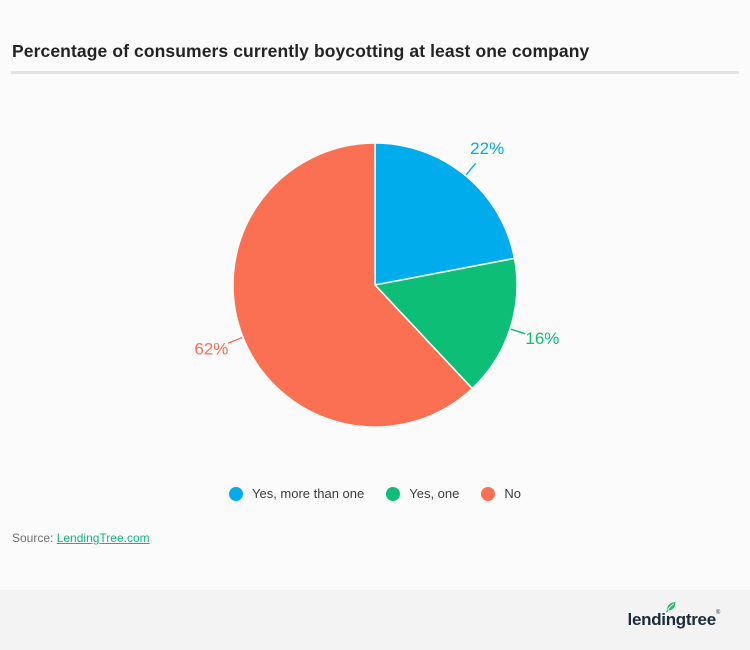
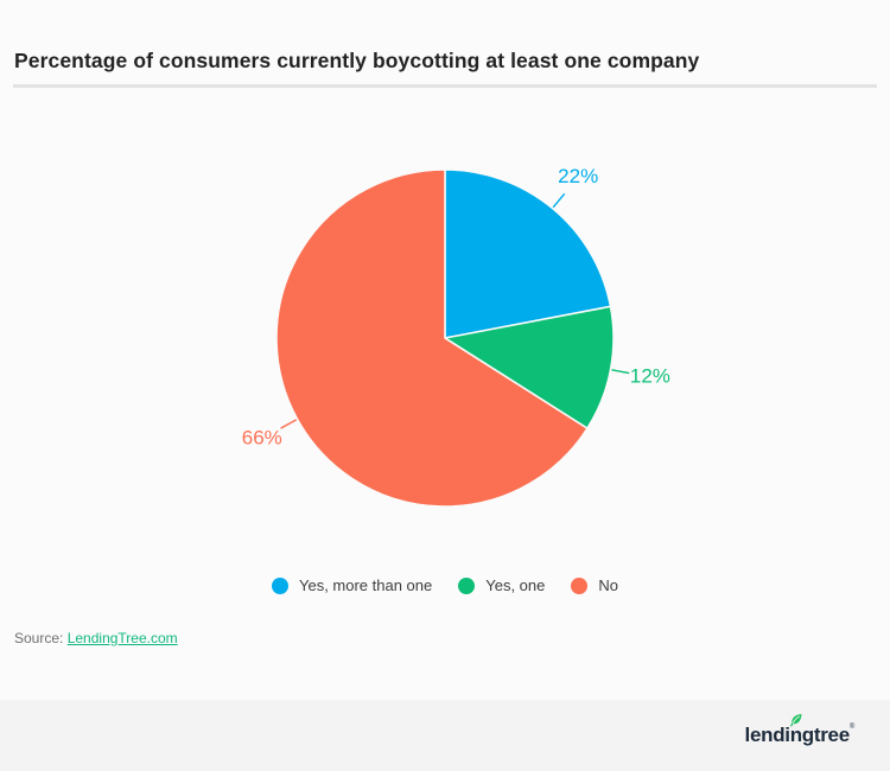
Yes, one: 16% -> 12%
No: 62% -> 66%
